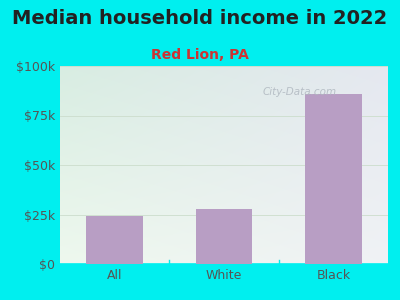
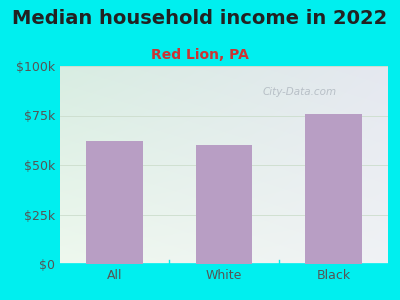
All: $24k -> $62k
White: $28k -> $60k
Black: $86k -> $76k
